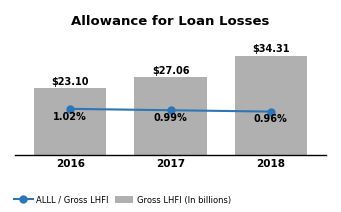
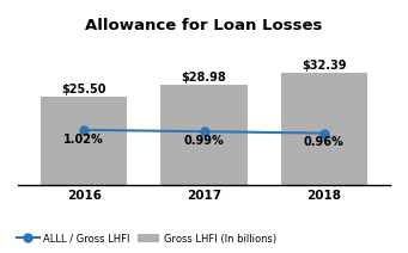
Gross LHFI (In billions)/2016: $23.10 -> $25.50
Gross LHFI (In billions)/2017: $27.06 -> $28.98
Gross LHFI (In billions)/2018: $34.31 -> $32.39
